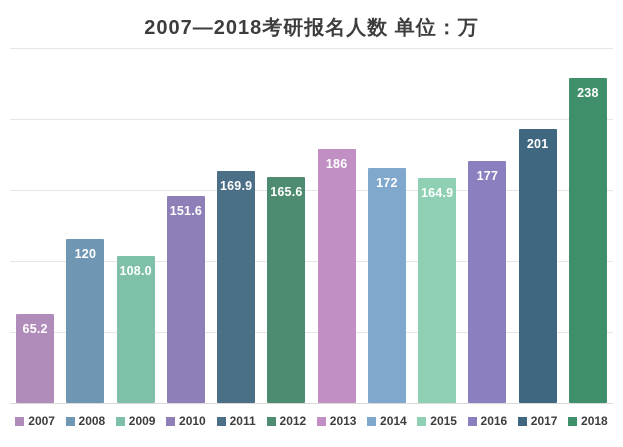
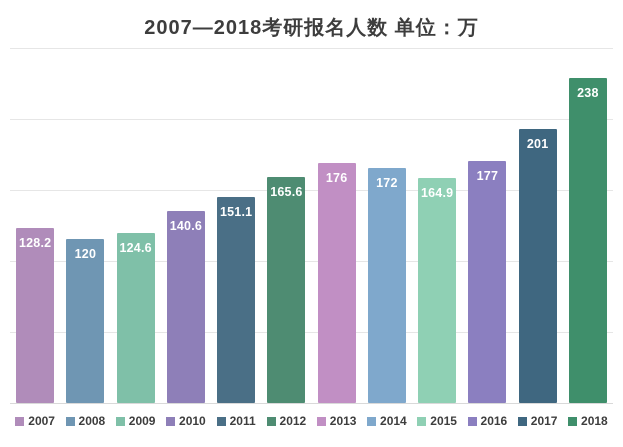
2007: 65.2 -> 128.2
2009: 108.0 -> 124.6
2010: 151.6 -> 140.6
2011: 169.9 -> 151.1
2013: 186 -> 176
